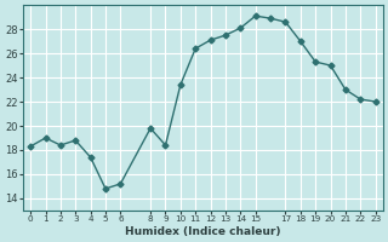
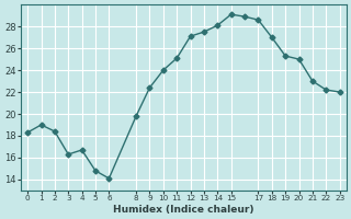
3: 18.8 -> 16.3
4: 17.4 -> 16.7
6: 15.2 -> 14.1
9: 18.4 -> 22.4
10: 23.4 -> 24.0
11: 26.4 -> 25.1
